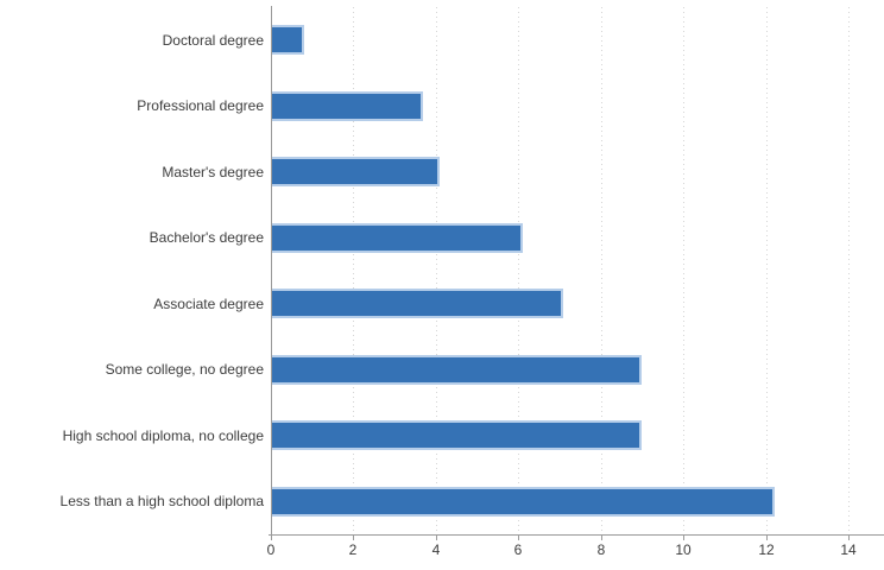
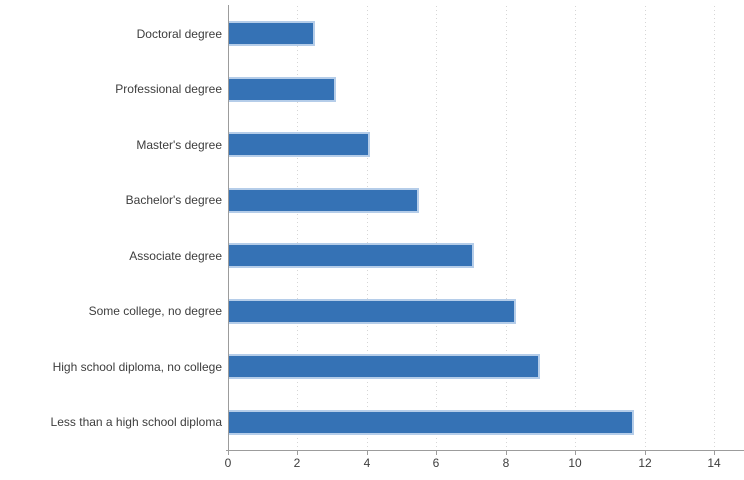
Doctoral degree: 0.8 -> 2.5
Professional degree: 3.7 -> 3.1
Bachelor's degree: 6.1 -> 5.5
Some college, no degree: 9.0 -> 8.3
Less than a high school diploma: 12.2 -> 11.7
